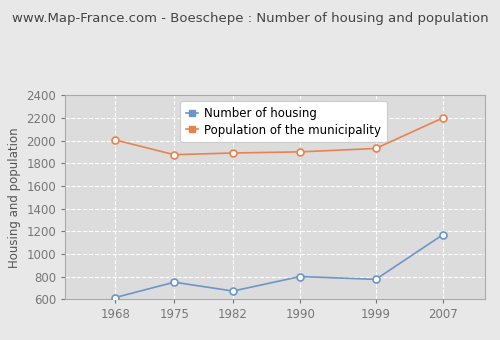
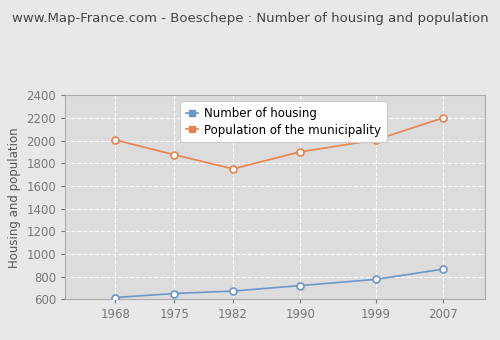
Number of housing/1975: 750 -> 650
Population of the municipality/1982: 1890 -> 1750
Number of housing/1990: 800 -> 720
Population of the municipality/1999: 1930 -> 2000
Number of housing/2007: 1170 -> 860
